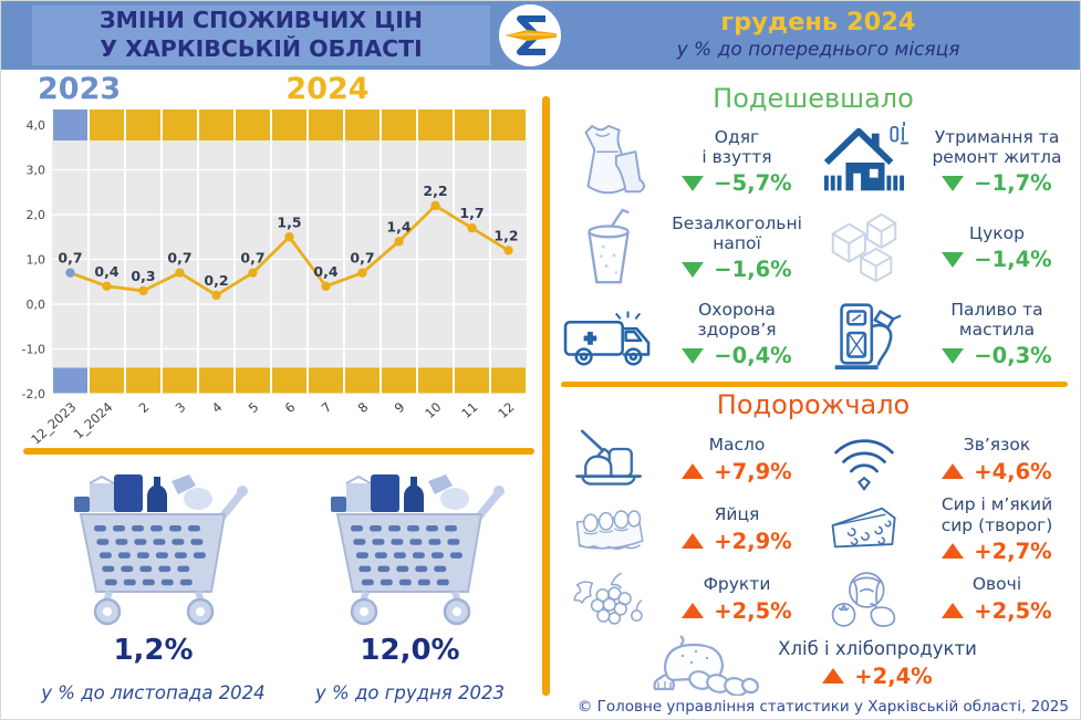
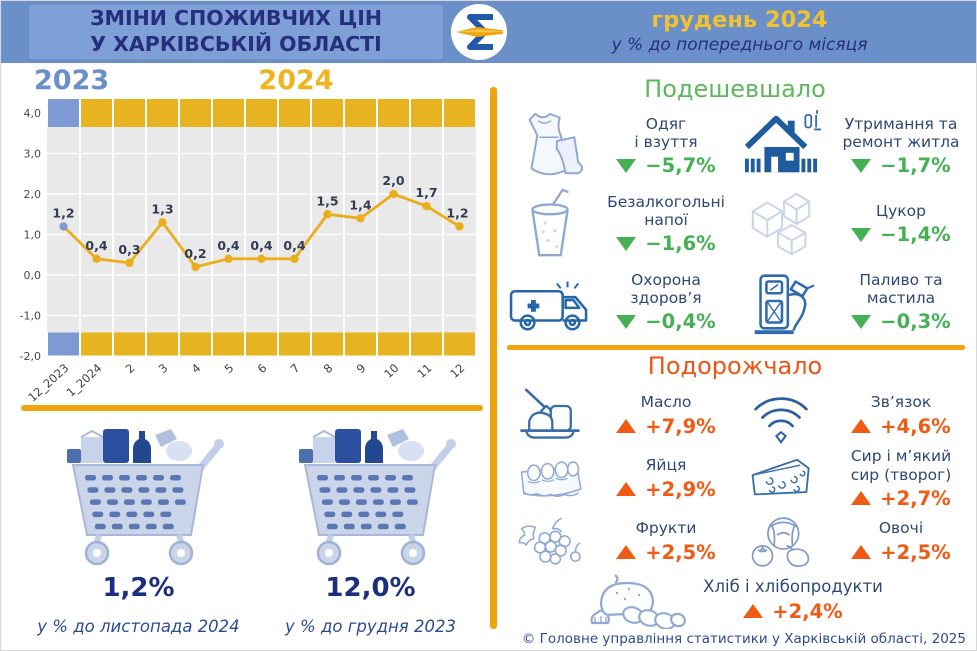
12_2023: 0,7 -> 1,2
3: 0,7 -> 1,3
5: 0,7 -> 0,4
6: 1,5 -> 0,4
8: 0,7 -> 1,5
10: 2,2 -> 2,0
